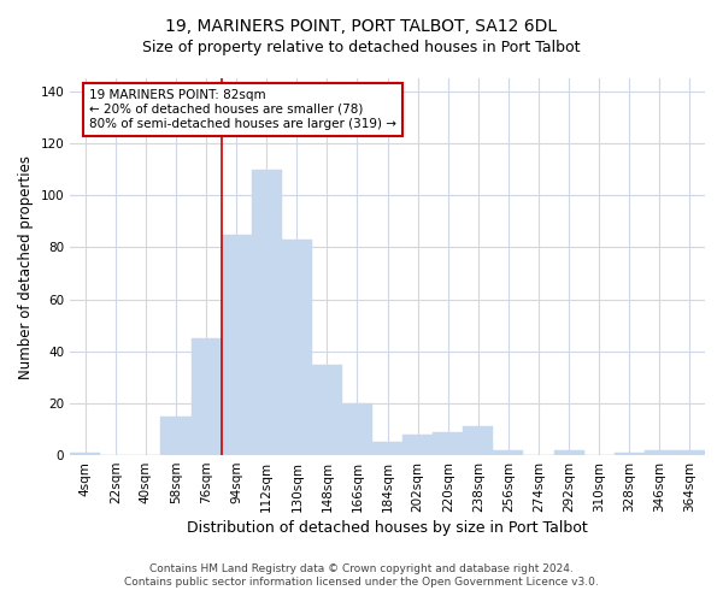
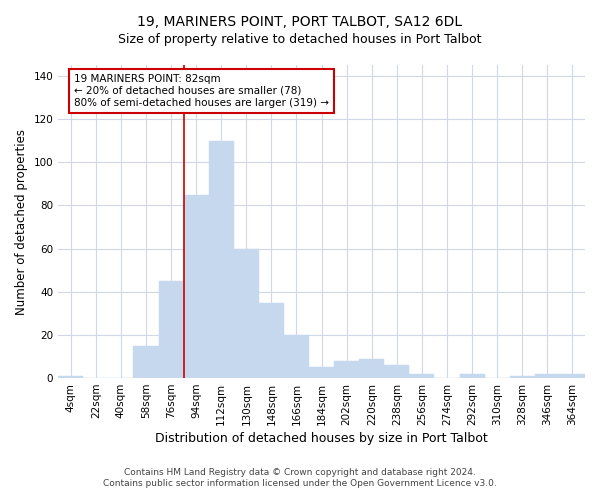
130sqm: 83 -> 60
238sqm: 11 -> 6
